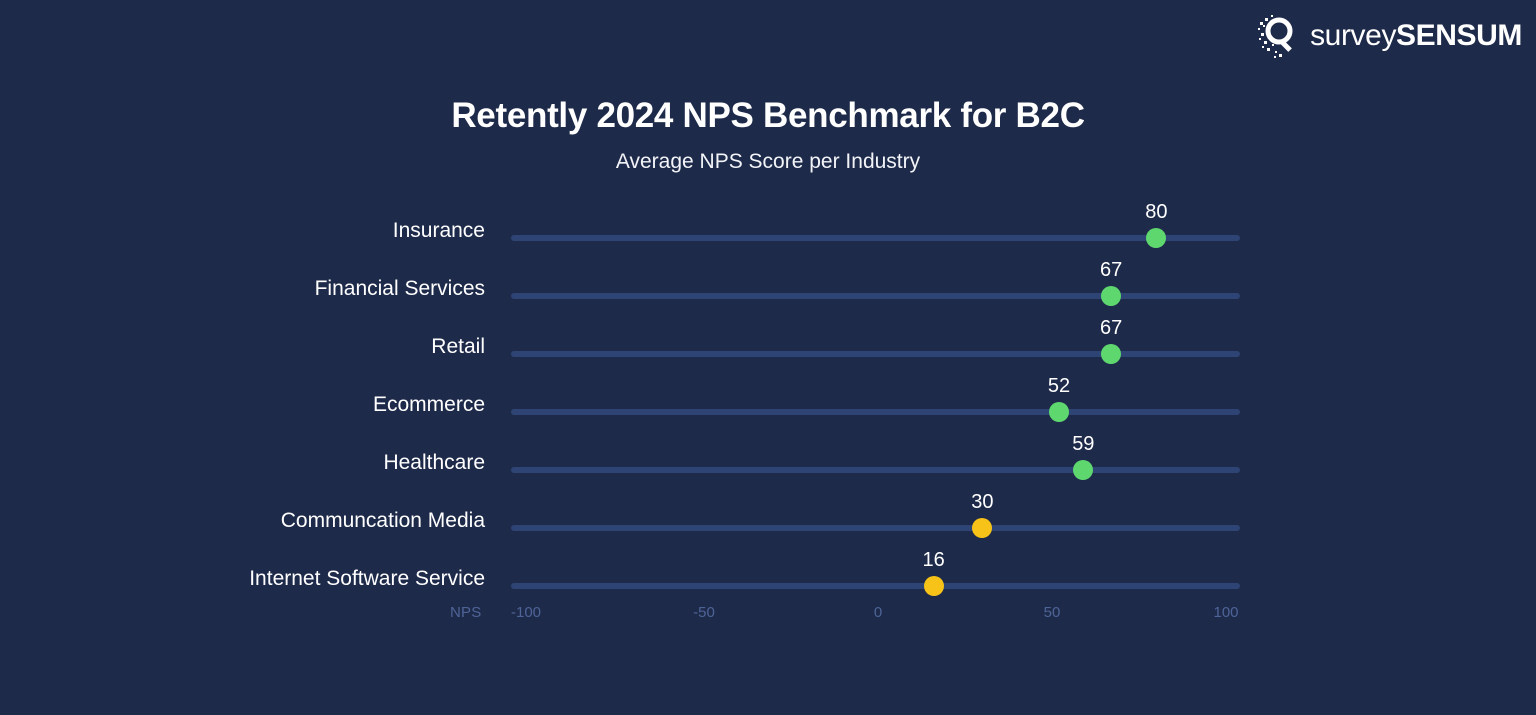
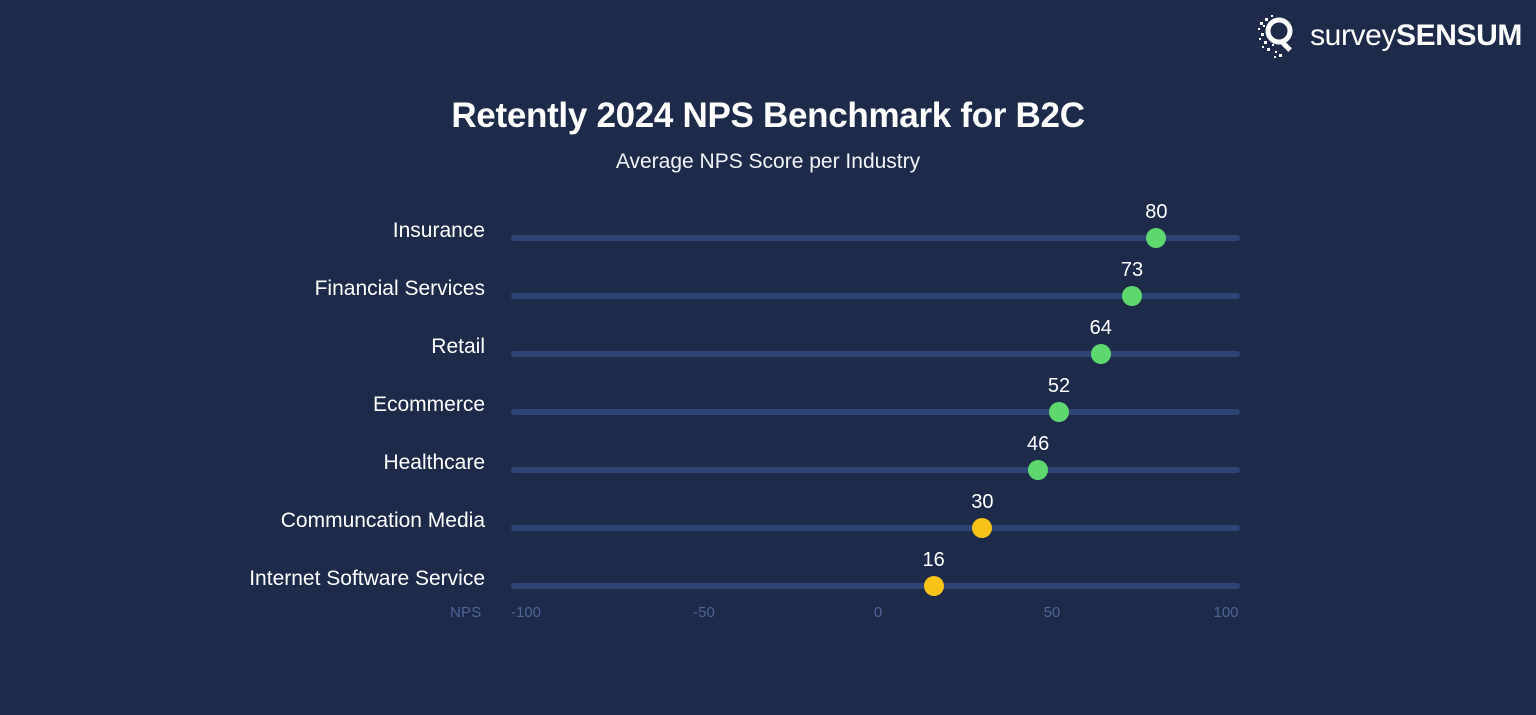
Financial Services: 67 -> 73
Retail: 67 -> 64
Healthcare: 59 -> 46
